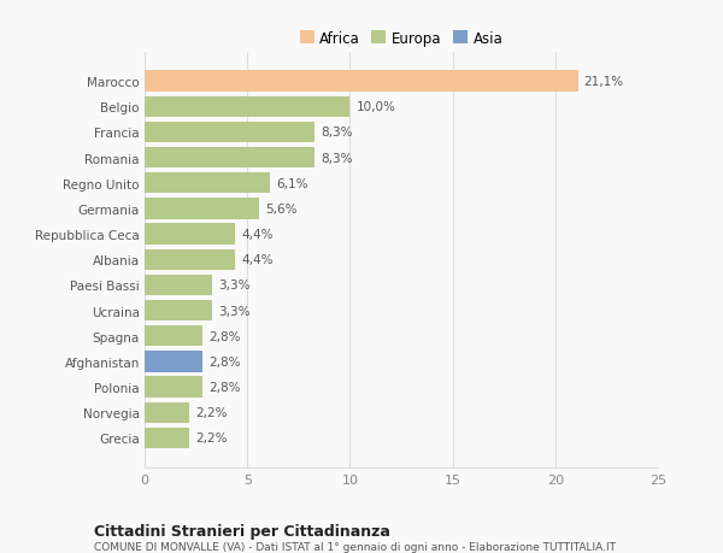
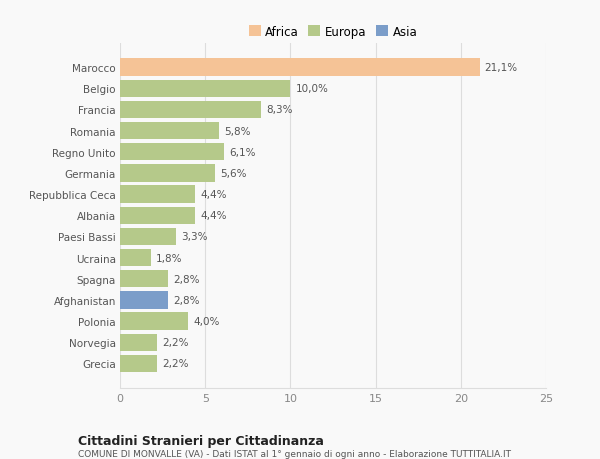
Romania: 8,3% -> 5,8%
Ucraina: 3,3% -> 1,8%
Polonia: 2,8% -> 4,0%
